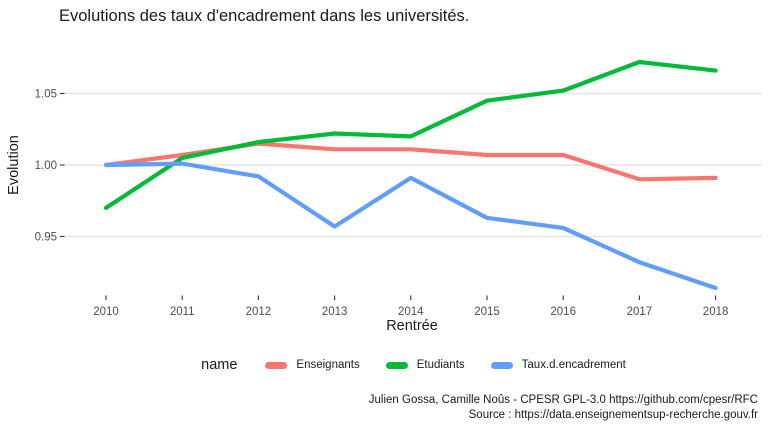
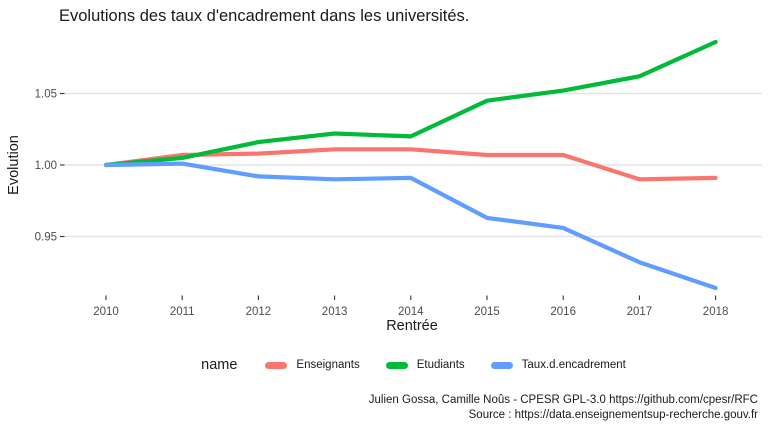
Etudiants/2010: 0.970 -> 1.000
Enseignants/2012: 1.015 -> 1.008
Taux.d.encadrement/2013: 0.957 -> 0.990
Etudiants/2017: 1.072 -> 1.062
Etudiants/2018: 1.066 -> 1.086
